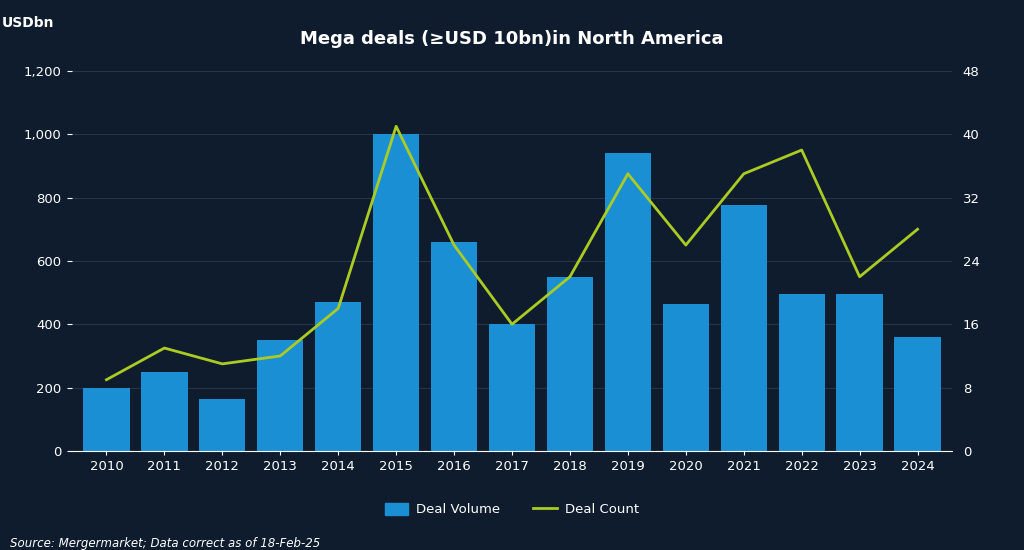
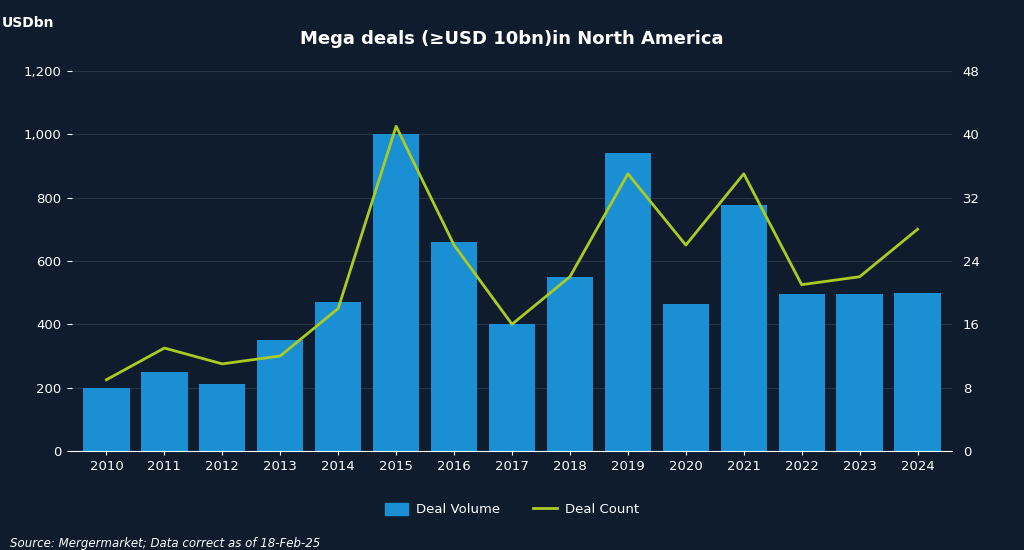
Deal Volume/2012: 165 -> 210
Deal Count/2022: 38 -> 21
Deal Volume/2024: 360 -> 500
